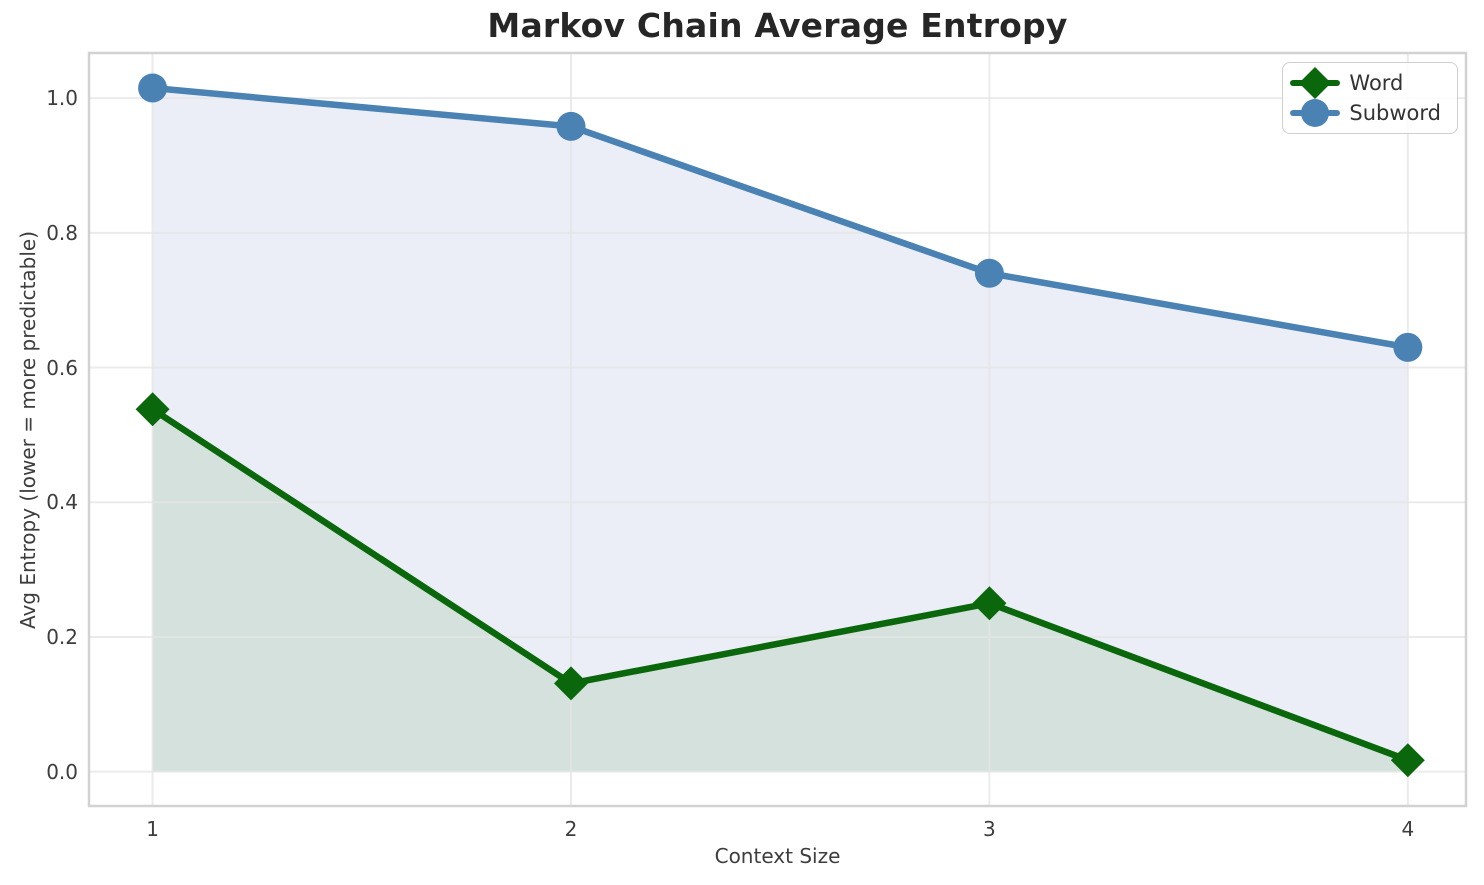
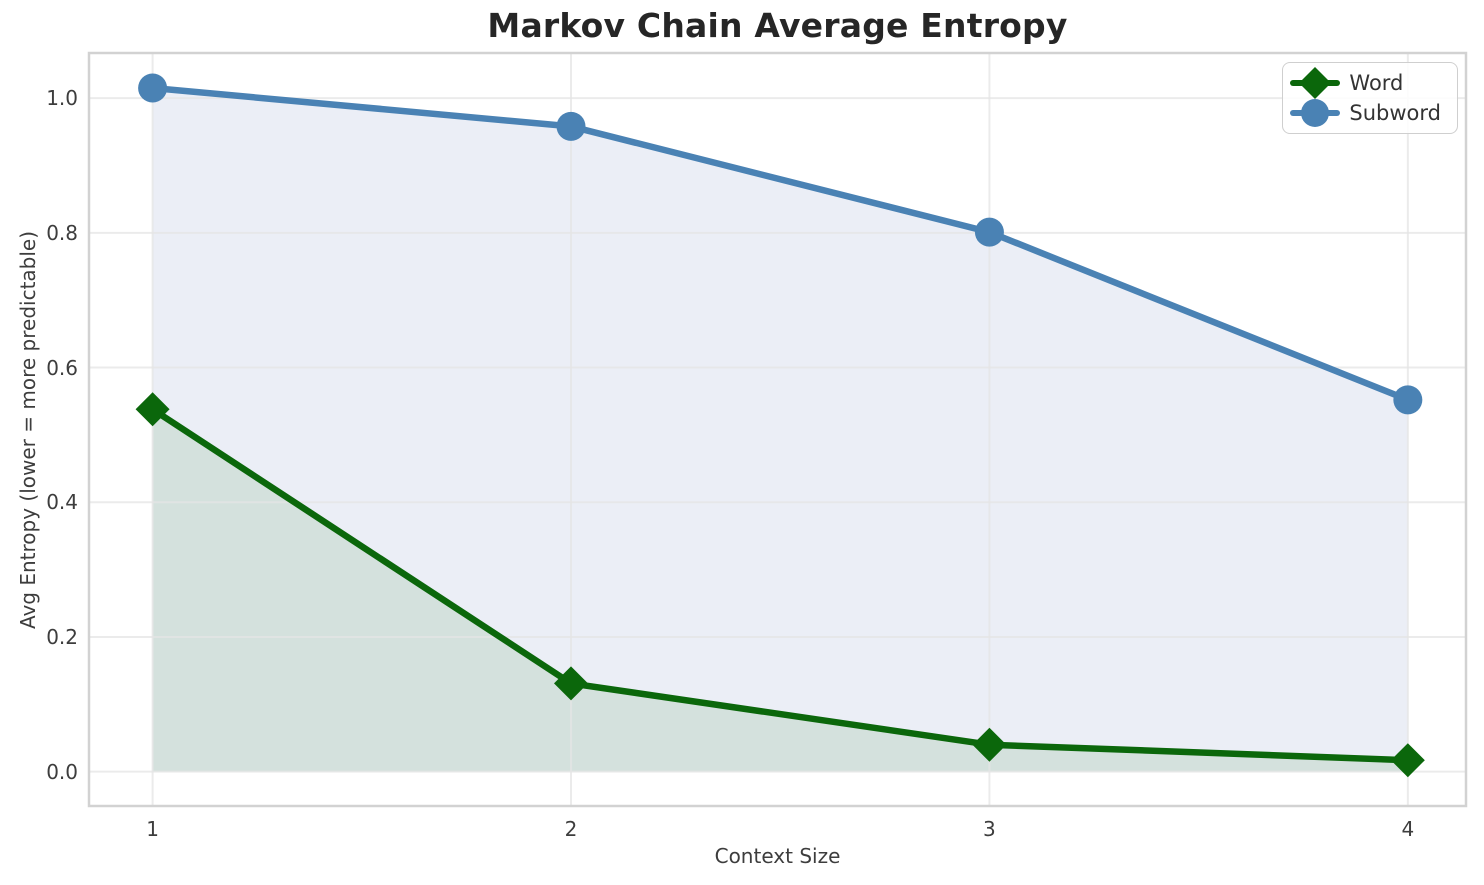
Word/3: 0.25 -> 0.04
Subword/3: 0.74 -> 0.80
Subword/4: 0.63 -> 0.55
